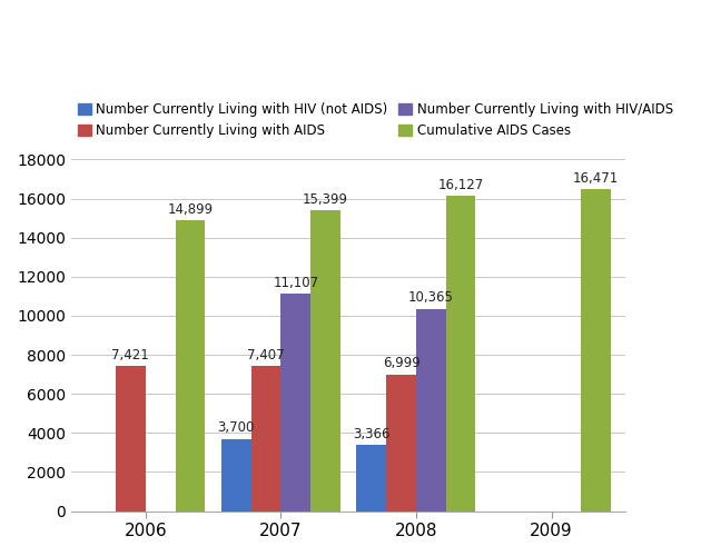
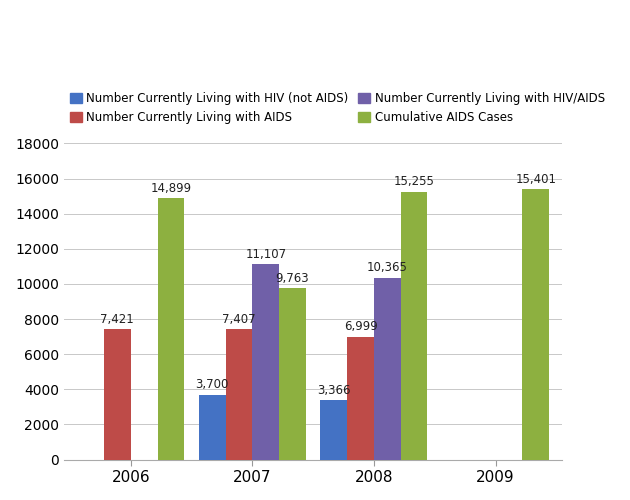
Cumulative AIDS Cases/2007: 15,399 -> 9,763
Cumulative AIDS Cases/2008: 16,127 -> 15,255
Cumulative AIDS Cases/2009: 16,471 -> 15,401
